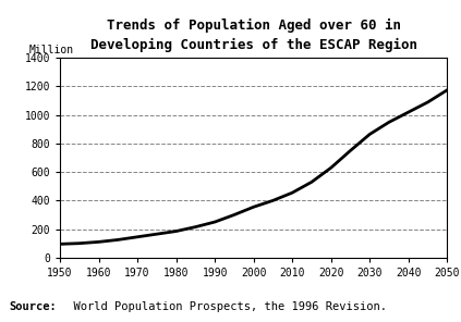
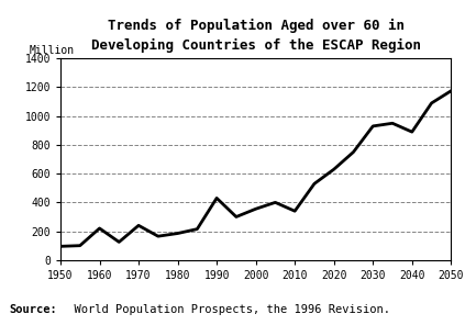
1960: 110 -> 220
1970: 140 -> 240
1990: 250 -> 430
2010: 460 -> 340
2030: 860 -> 930
2040: 1020 -> 890
